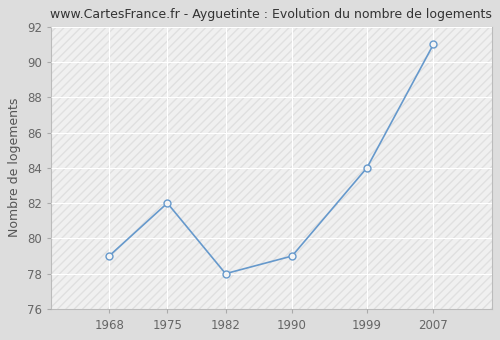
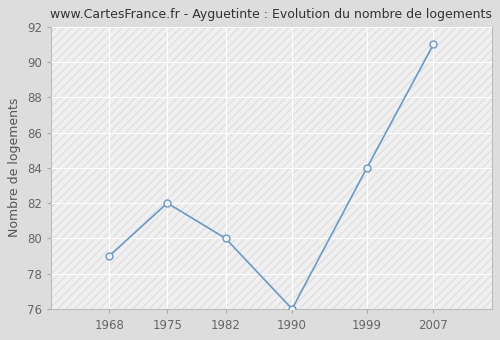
1982: 78 -> 80
1990: 79 -> 76
